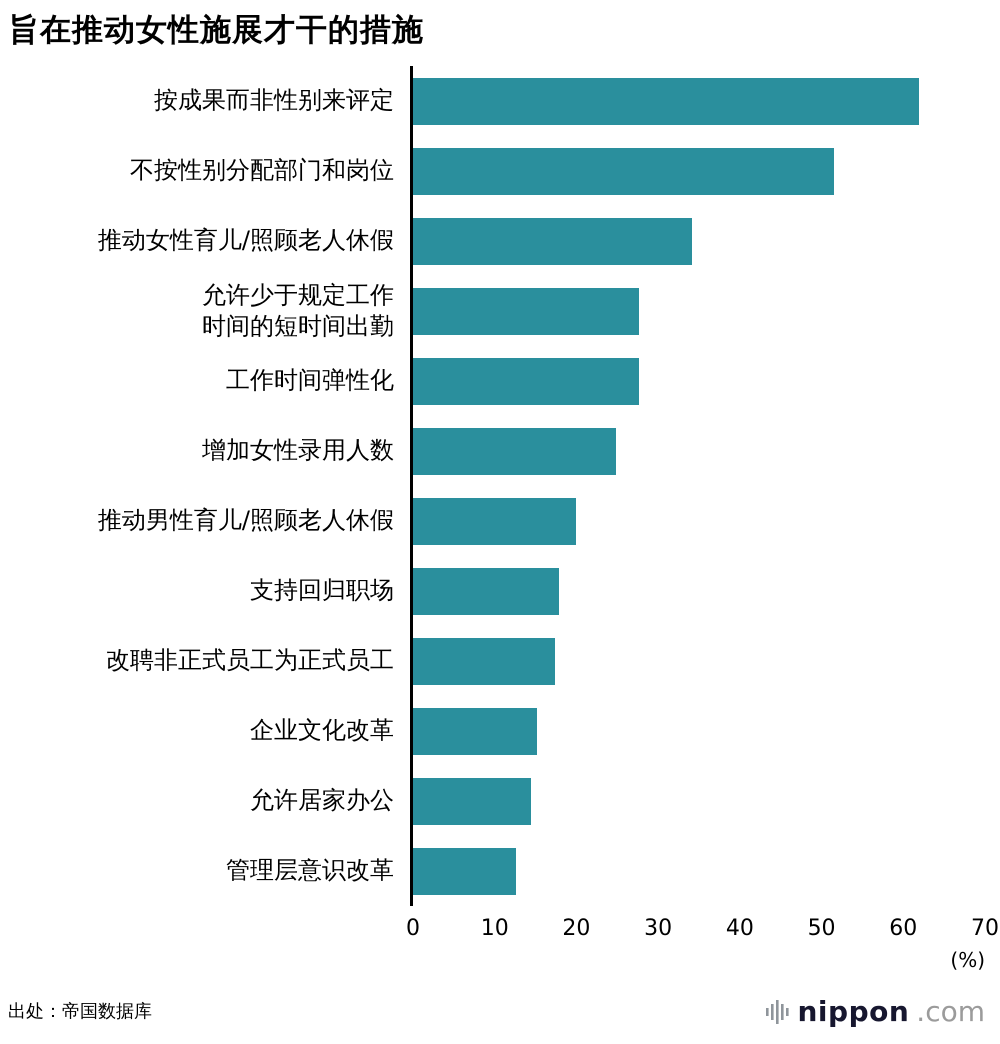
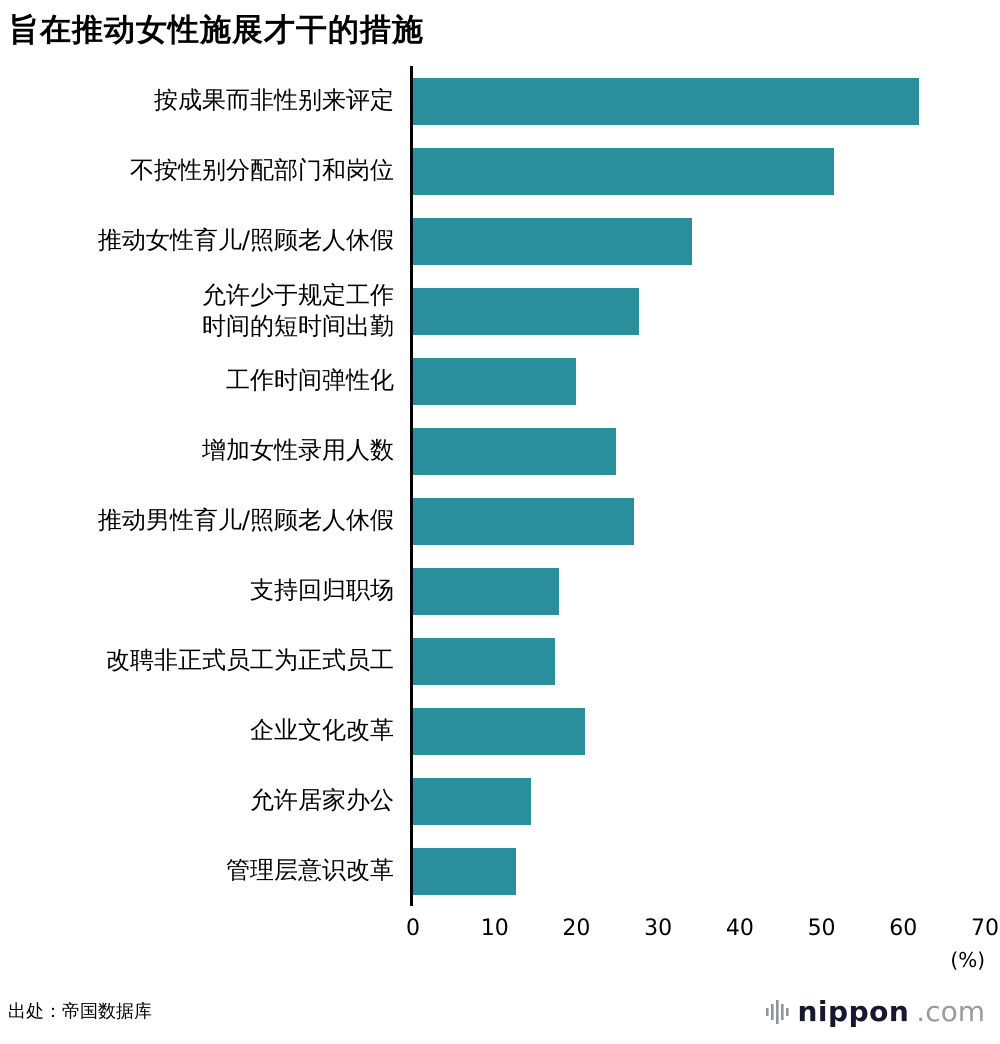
工作时间弹性化: 28 -> 20
推动男性育儿/照顾老人休假: 20 -> 27
企业文化改革: 15 -> 21
